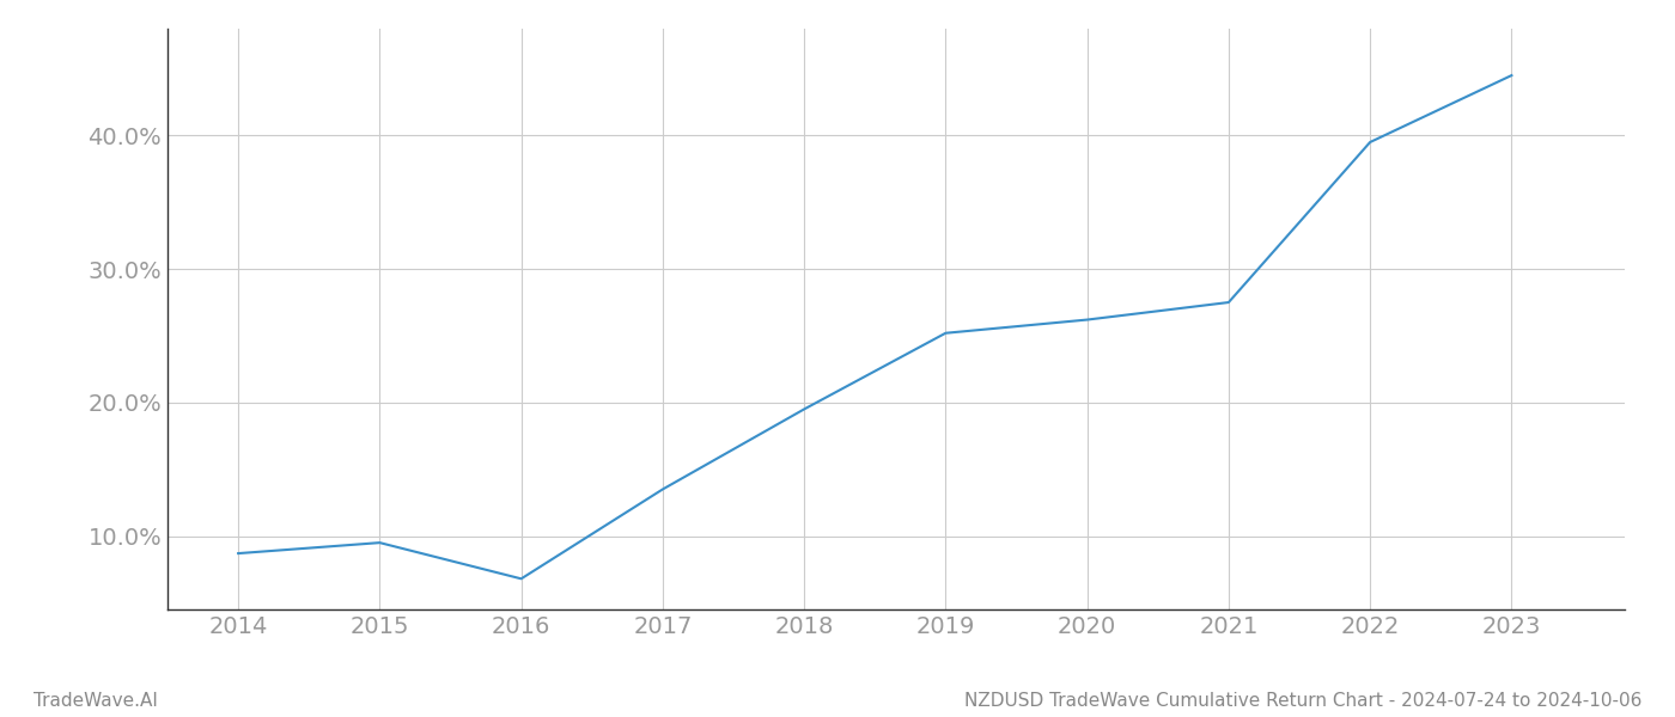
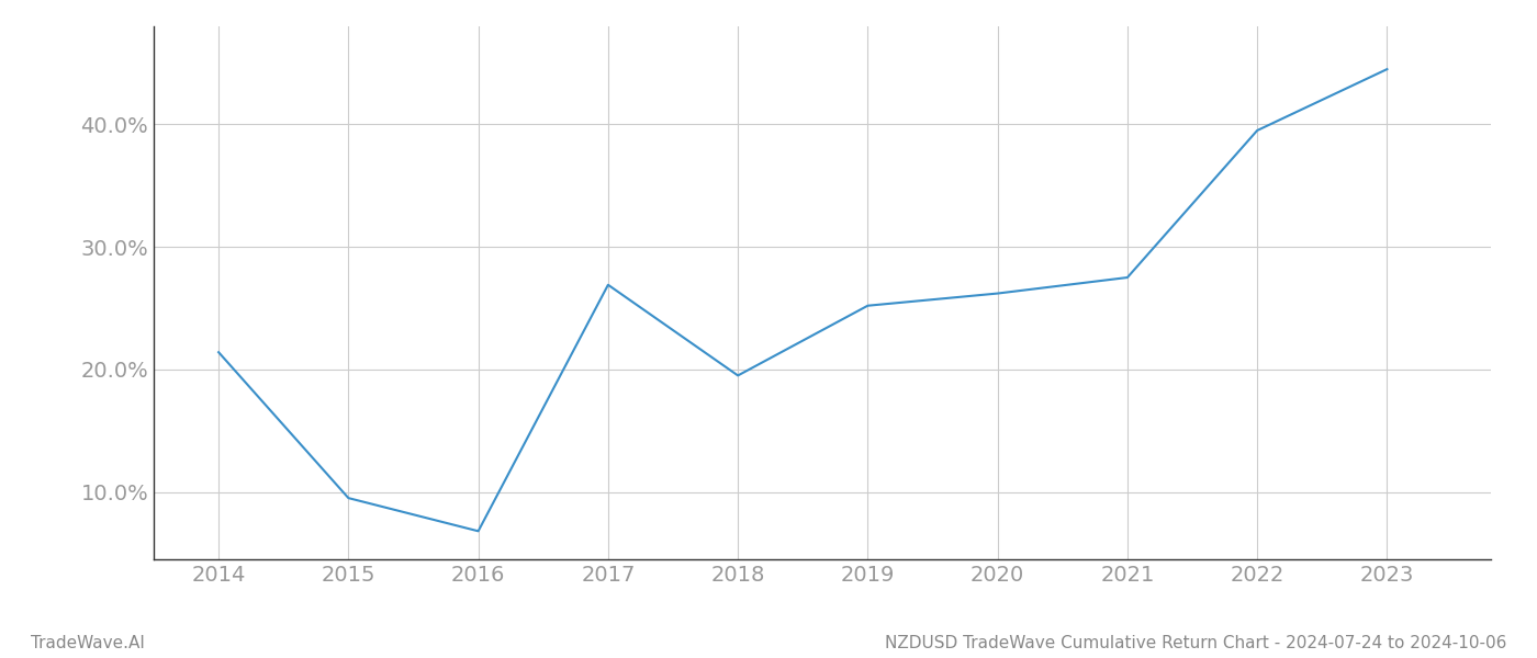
2014: 8.7% -> 21.4%
2017: 13.5% -> 26.9%
